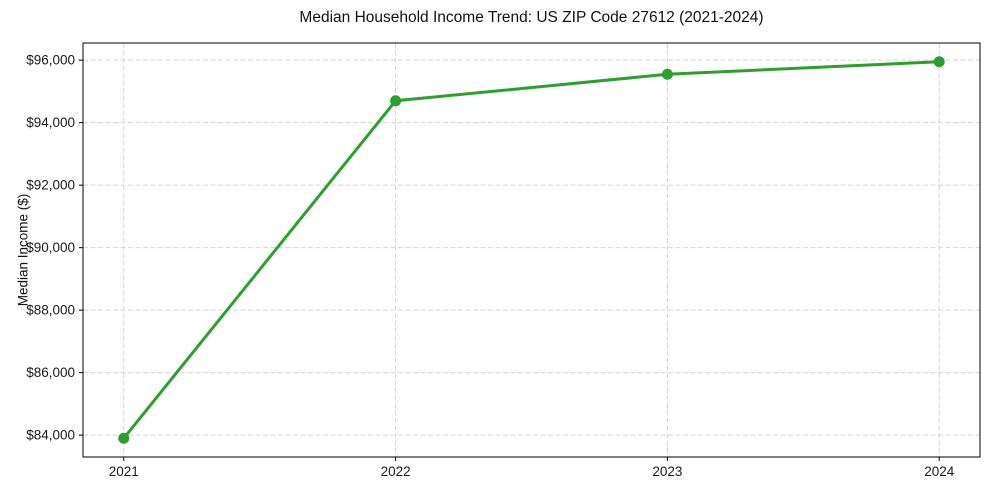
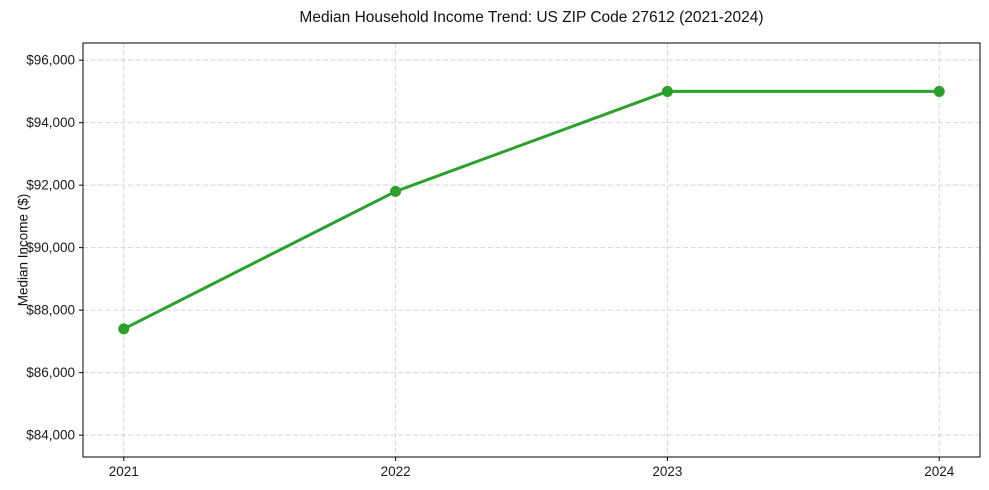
2021: $83900 -> $87400
2022: $94700 -> $91800
2023: $95600 -> $95000
2024: $96000 -> $95000
